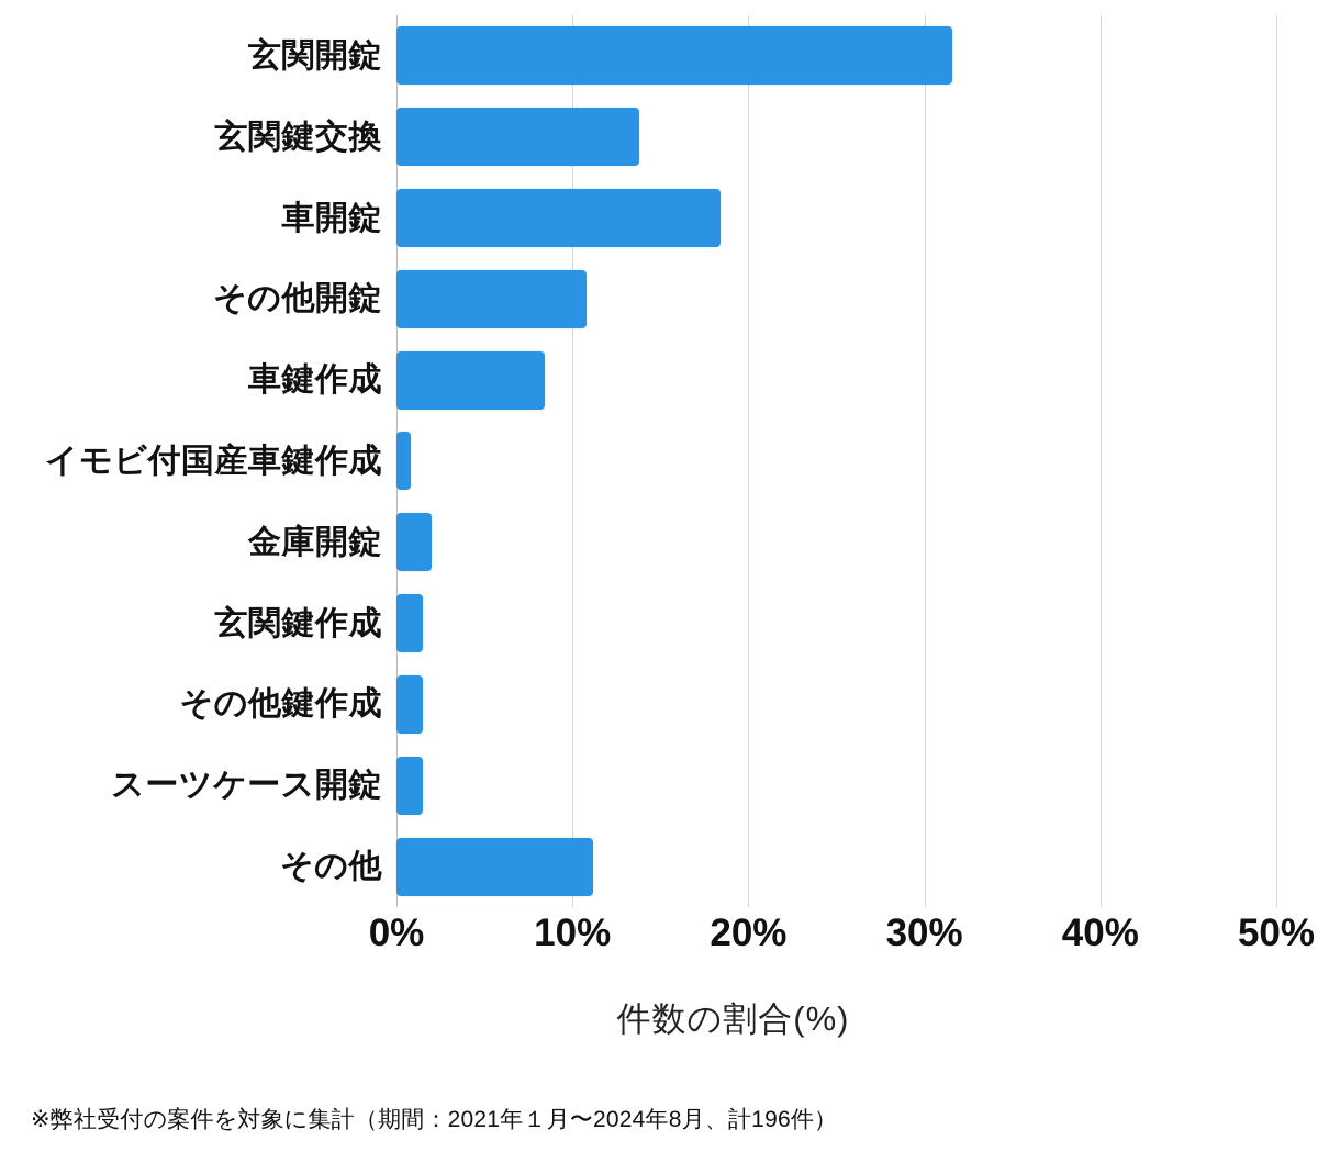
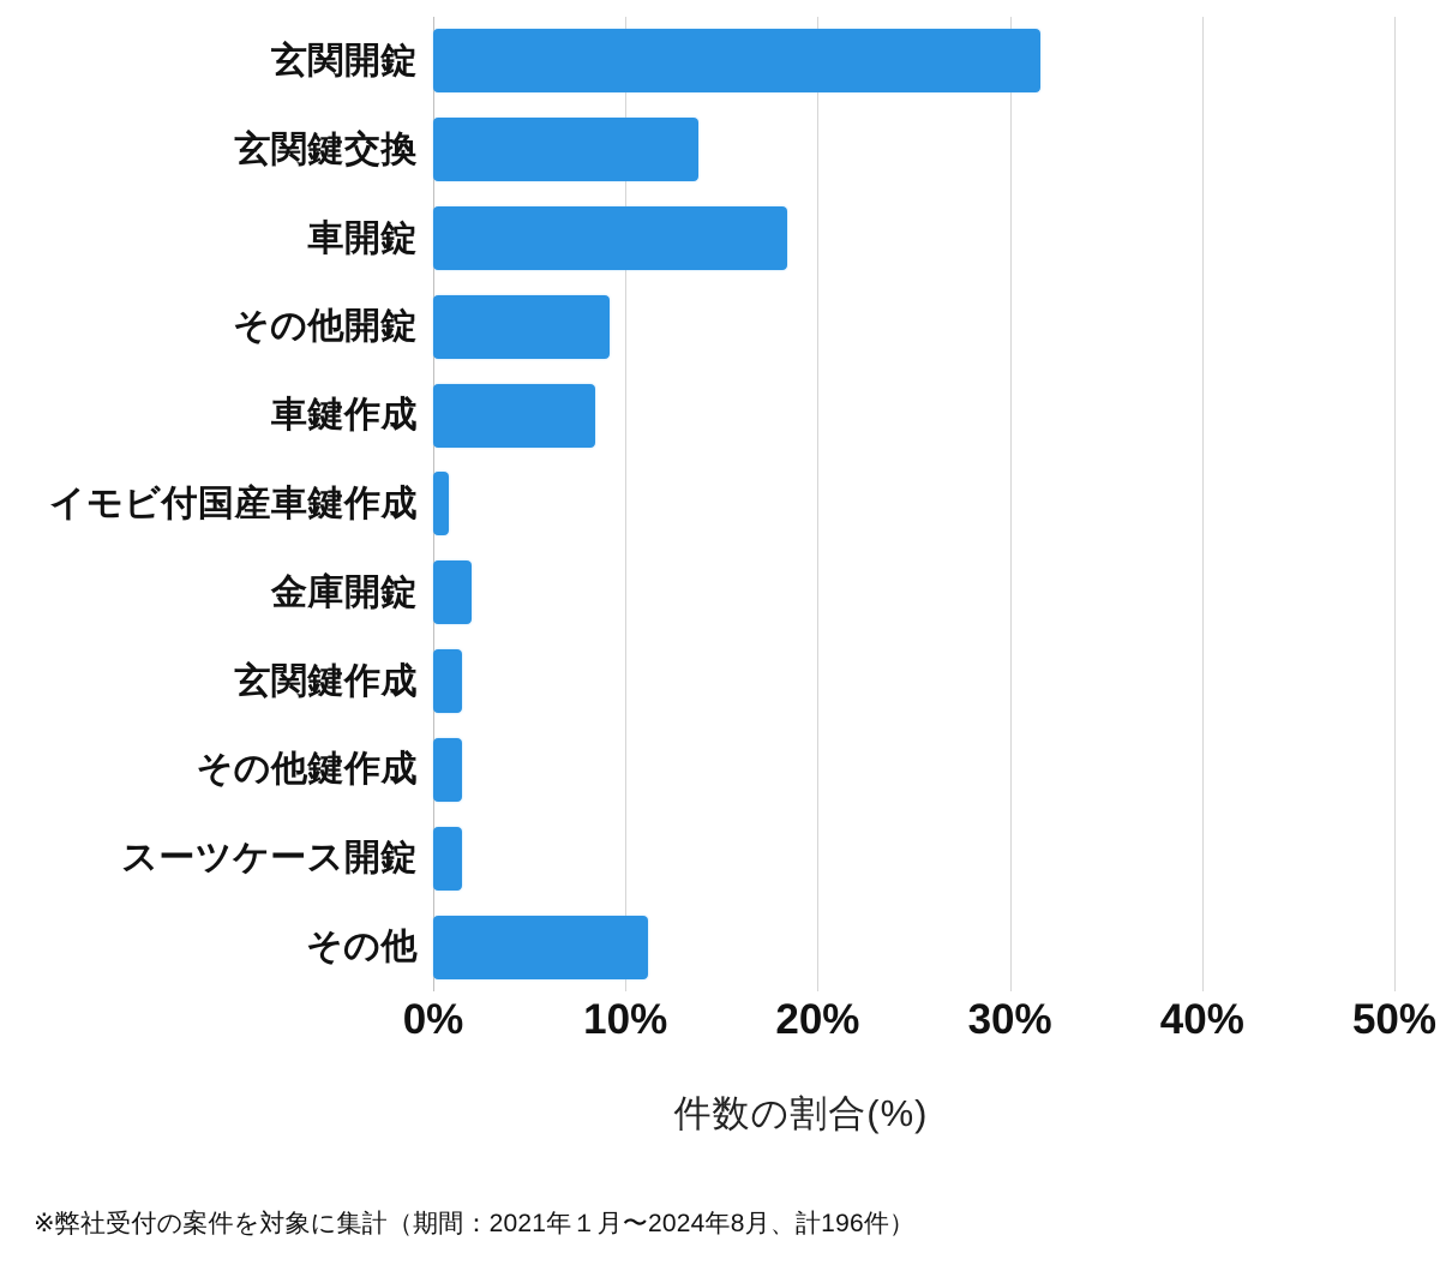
その他開錠: 10.8% -> 9.2%
